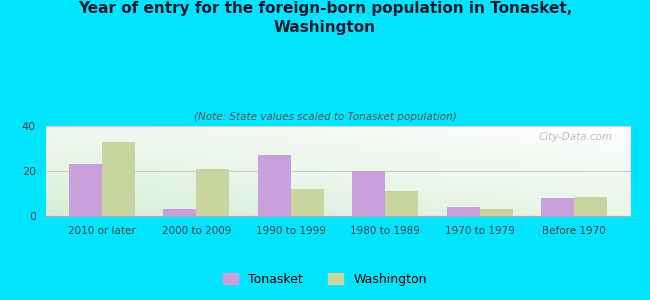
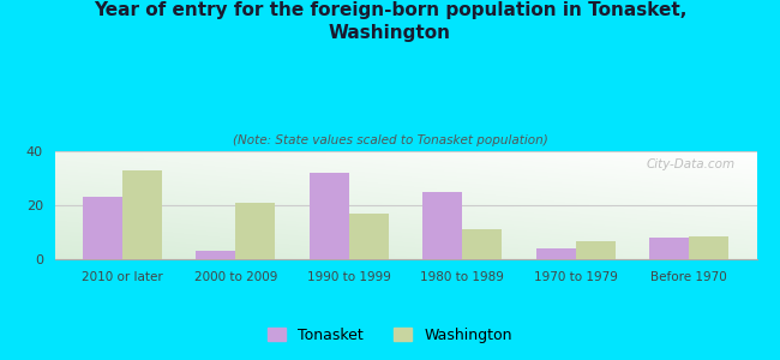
Tonasket/1990 to 1999: 27 -> 32
Washington/1990 to 1999: 12.0 -> 17.0
Tonasket/1980 to 1989: 20 -> 25
Washington/1970 to 1979: 3.0 -> 6.5
